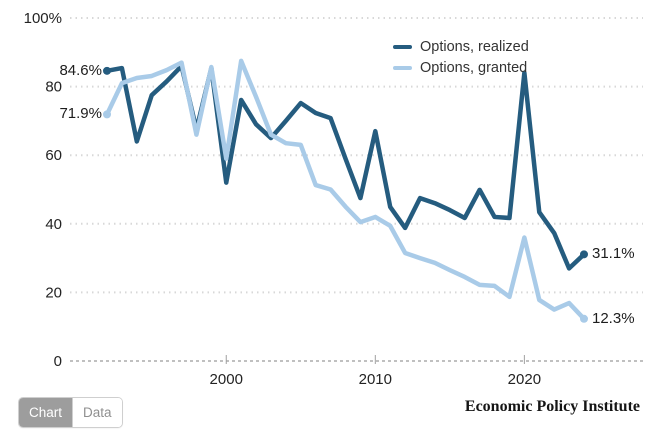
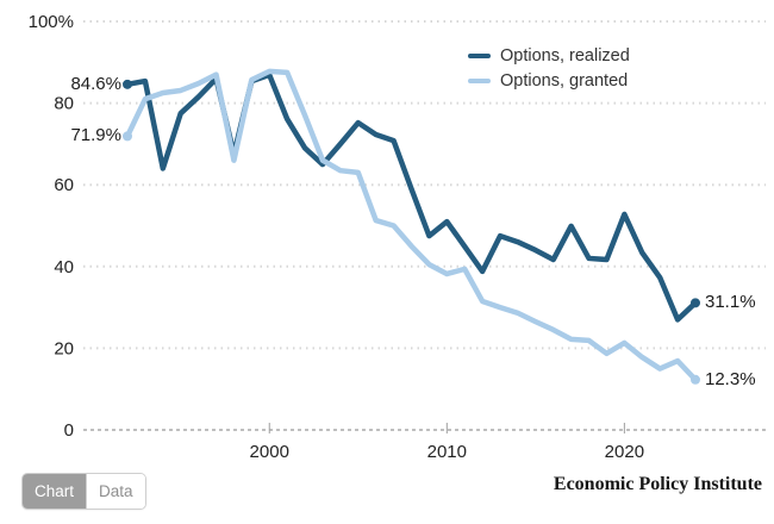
Options, realized/2000: 52% -> 87%
Options, granted/2000: 59% -> 88%
Options, realized/2010: 67% -> 51%
Options, granted/2010: 42% -> 38%
Options, realized/2020: 84% -> 53%
Options, granted/2020: 36% -> 21%
